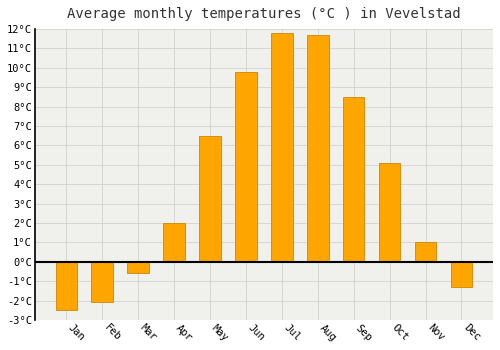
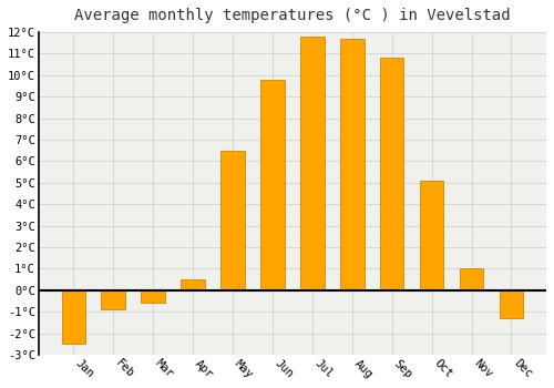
Feb: -2.1°C -> -0.9°C
Apr: 2.0°C -> 0.5°C
Sep: 8.5°C -> 10.8°C
